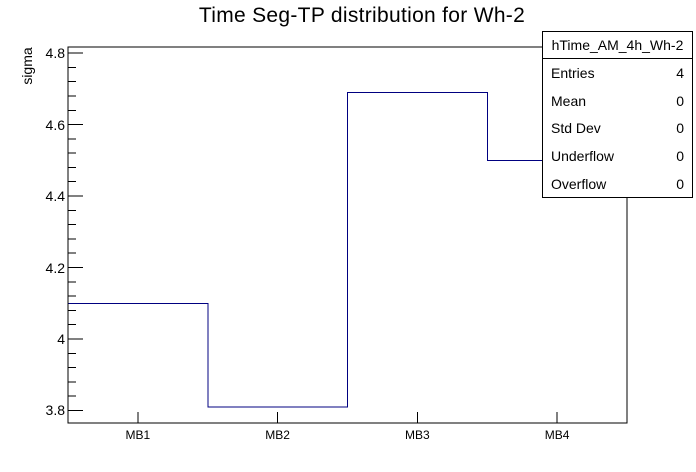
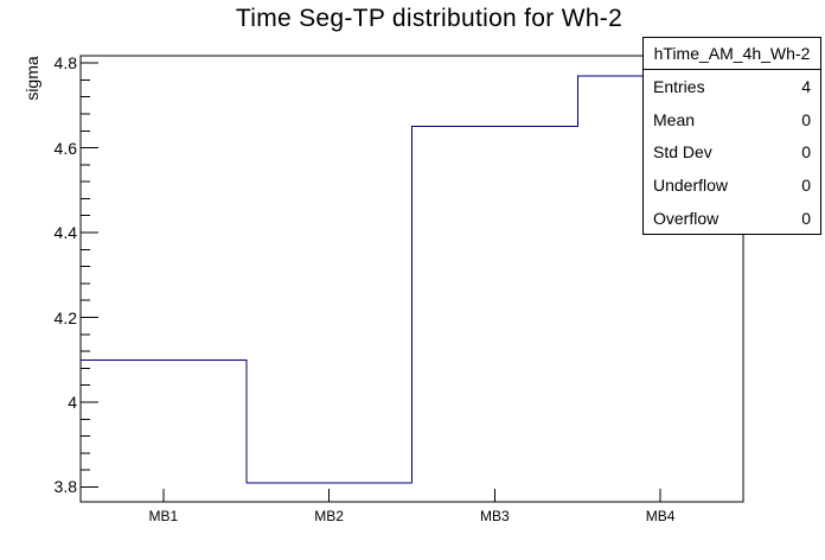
MB3: 4.69 -> 4.65
MB4: 4.50 -> 4.77
